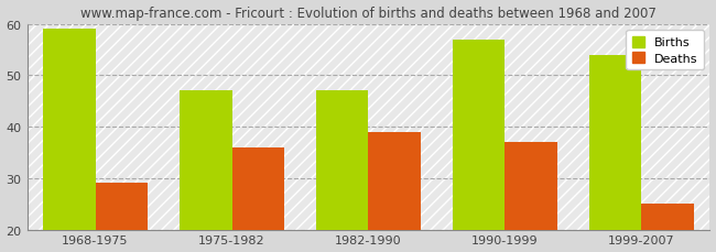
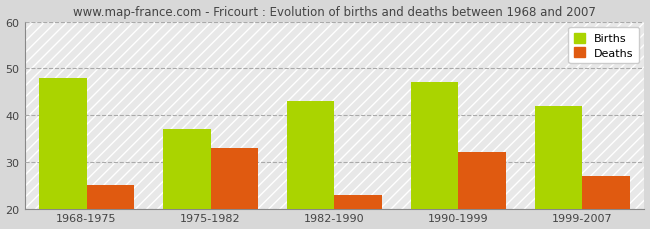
Births/1968-1975: 59 -> 48
Deaths/1968-1975: 29 -> 25
Births/1975-1982: 47 -> 37
Deaths/1975-1982: 36 -> 33
Births/1982-1990: 47 -> 43
Deaths/1982-1990: 39 -> 23
Births/1990-1999: 57 -> 47
Deaths/1990-1999: 37 -> 32
Births/1999-2007: 54 -> 42
Deaths/1999-2007: 25 -> 27
